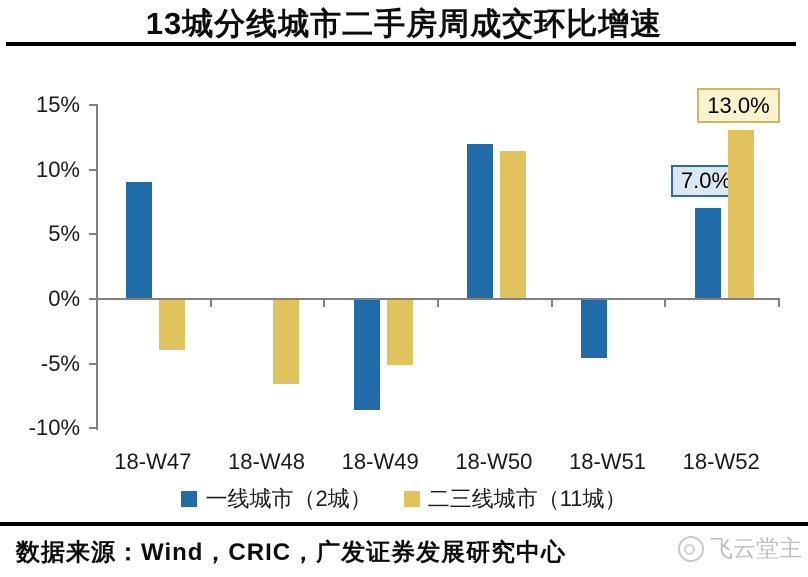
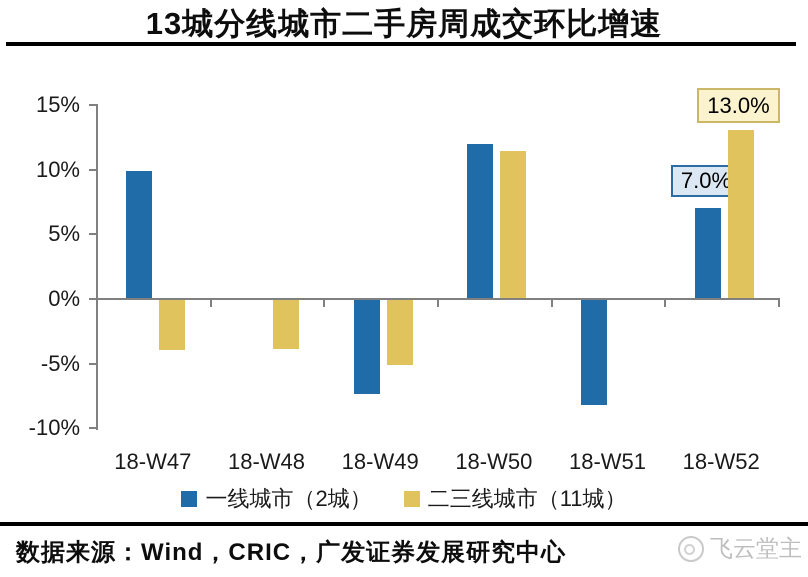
一线城市（2城）/18-W47: 9.0% -> 9.8%
二三线城市（11城）/18-W48: -6.5% -> -3.8%
一线城市（2城）/18-W49: -8.5% -> -7.3%
一线城市（2城）/18-W51: -4.5% -> -8.1%
